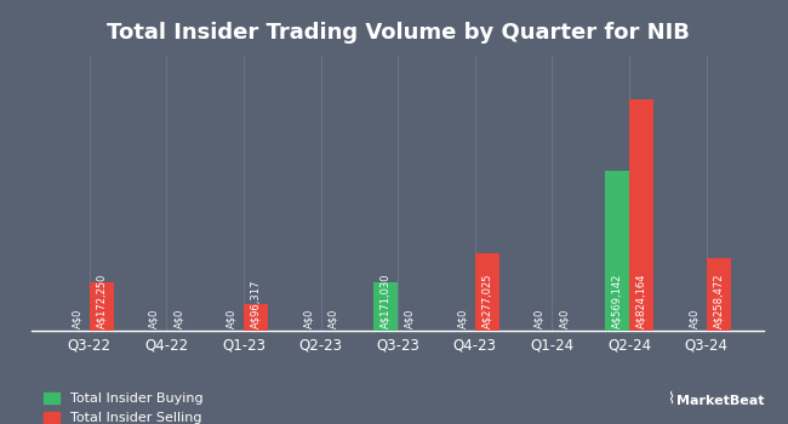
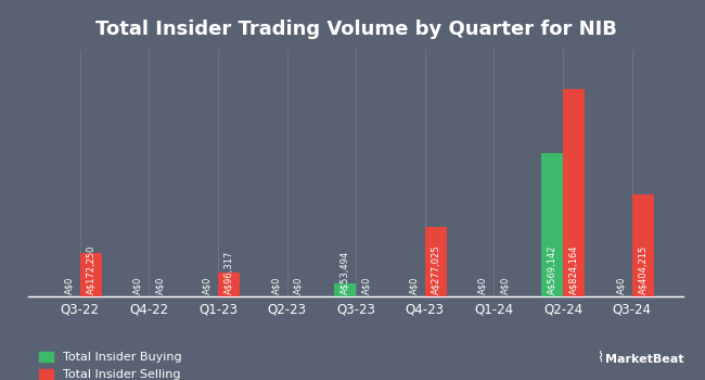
Total Insider Buying/Q3-23: A$171,030 -> A$53,494
Total Insider Selling/Q3-24: A$258,472 -> A$404,215
